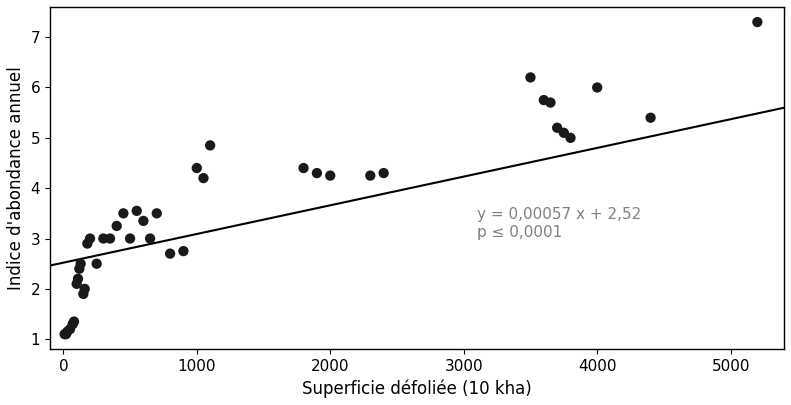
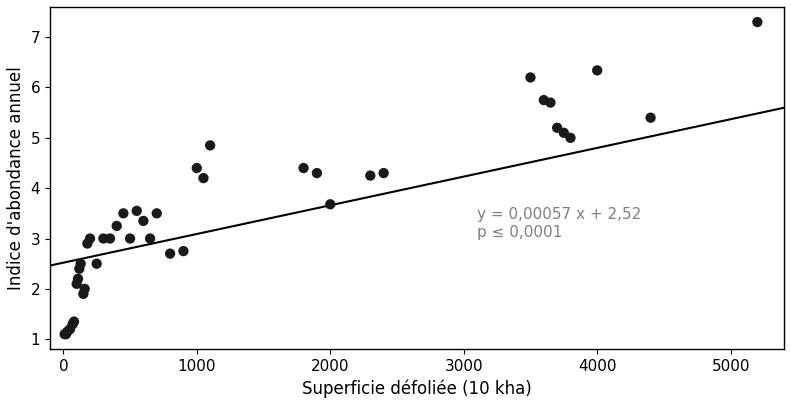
2000: 4.25 -> 3.68
4000: 6.00 -> 6.34
